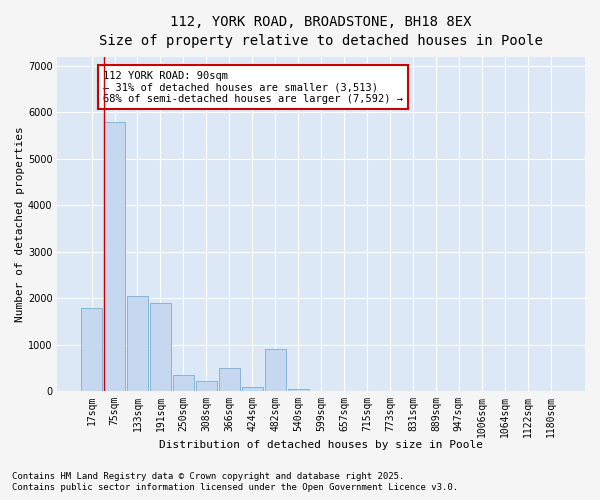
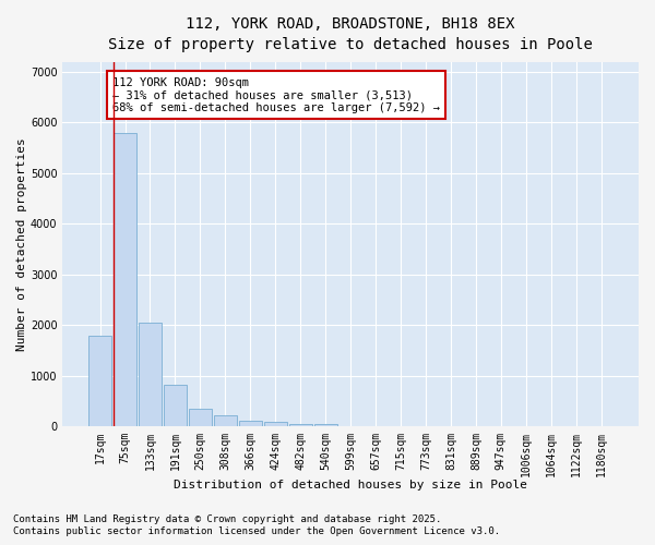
191sqm: 1900 -> 830
366sqm: 500 -> 120
482sqm: 900 -> 50
